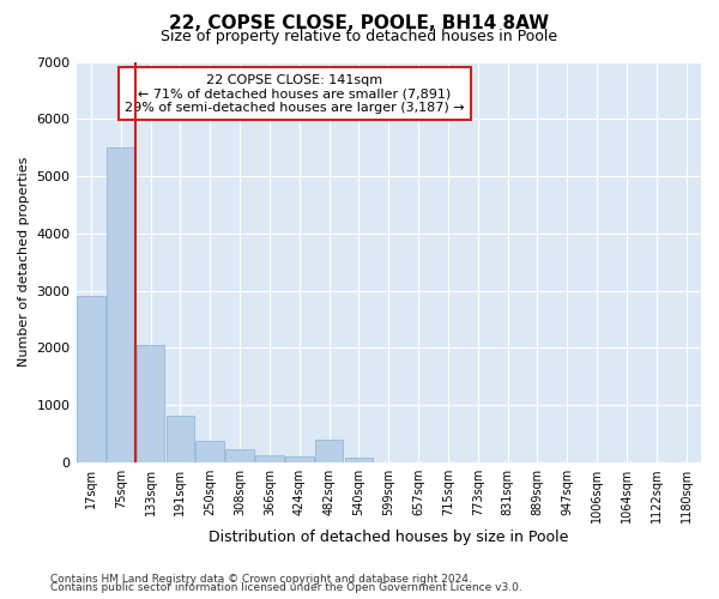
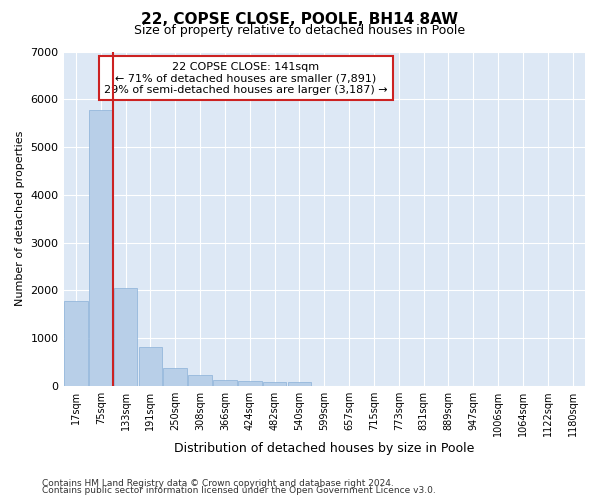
17sqm: 2900 -> 1780
75sqm: 5500 -> 5780
482sqm: 400 -> 100
